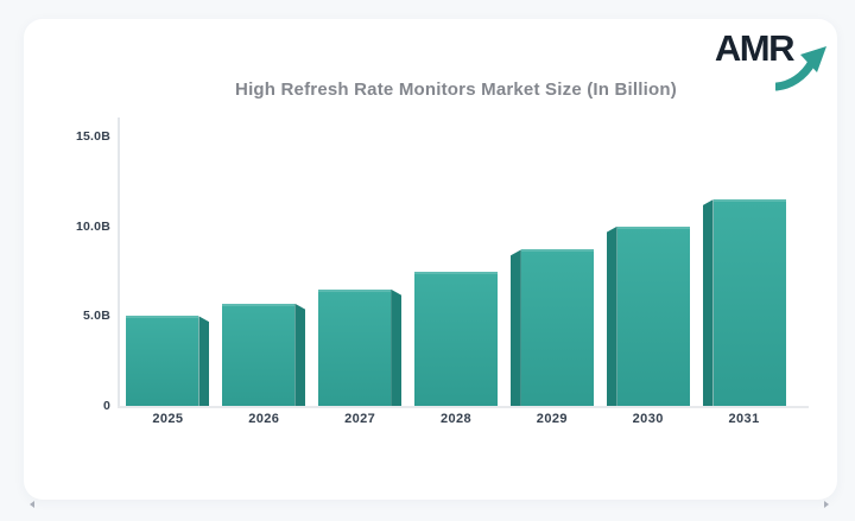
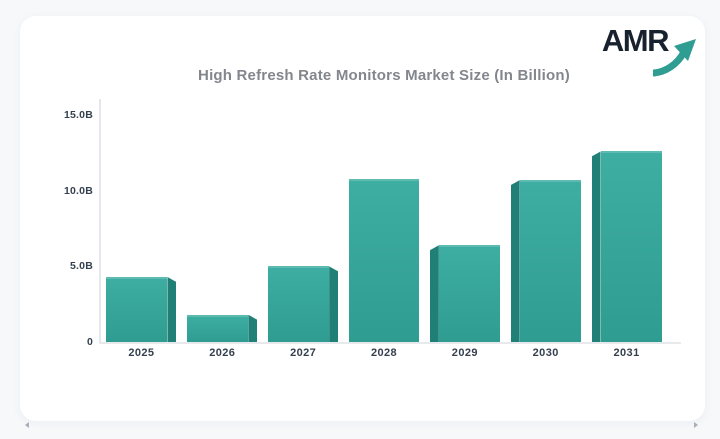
2025: 5.0B -> 4.3B
2026: 5.7B -> 1.8B
2027: 6.5B -> 5.0B
2028: 7.5B -> 10.8B
2029: 8.7B -> 6.4B
2030: 10.0B -> 10.7B
2031: 11.5B -> 12.6B
